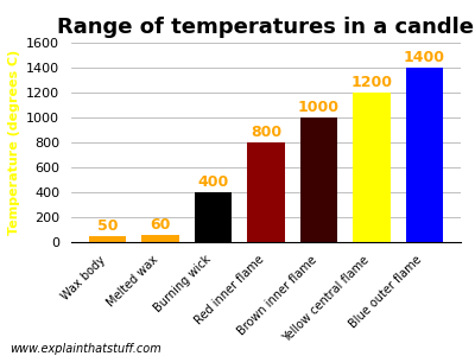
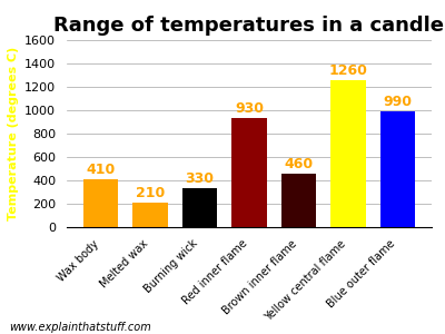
Wax body: 50 -> 410
Melted wax: 60 -> 210
Burning wick: 400 -> 330
Red inner flame: 800 -> 930
Brown inner flame: 1000 -> 460
Yellow central flame: 1200 -> 1260
Blue outer flame: 1400 -> 990
